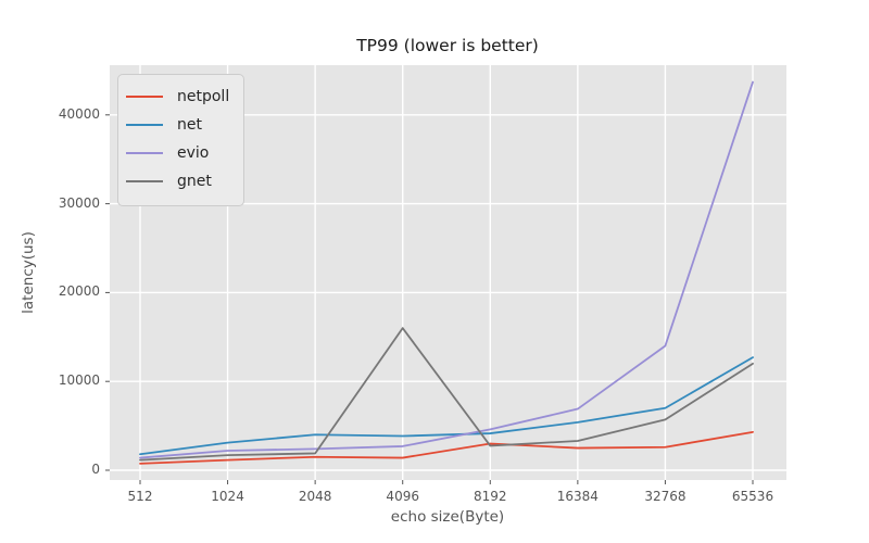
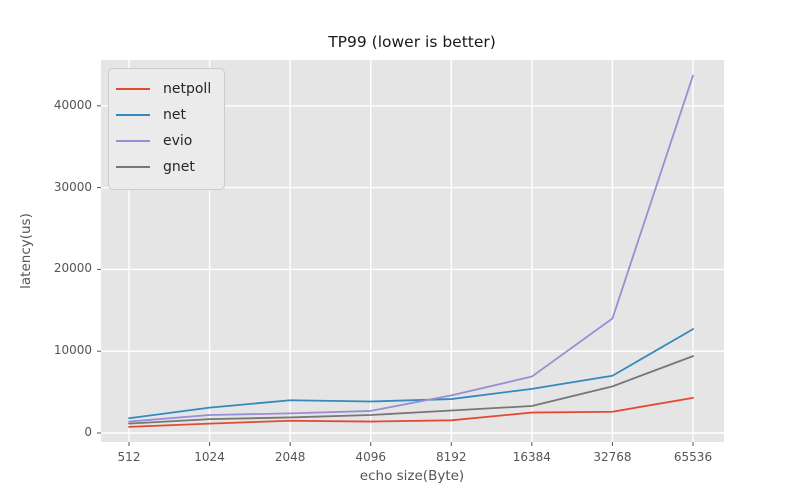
gnet/4096: 16000 -> 2000
netpoll/8192: 3000 -> 2000
gnet/65536: 12000 -> 9000
